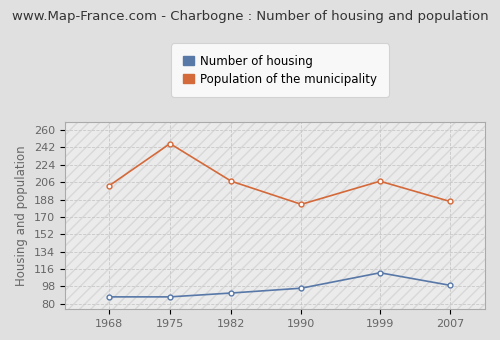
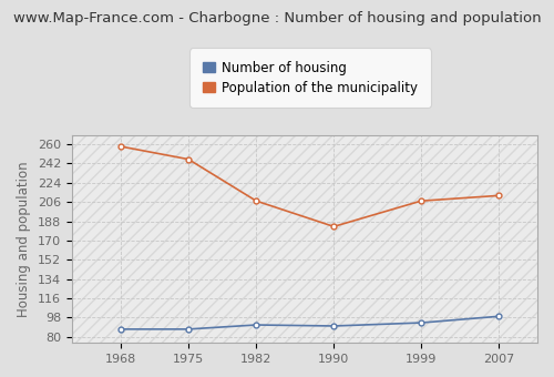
Population of the municipality/1968: 202 -> 258
Number of housing/1990: 96 -> 90
Number of housing/1999: 112 -> 93
Population of the municipality/2007: 186 -> 212
